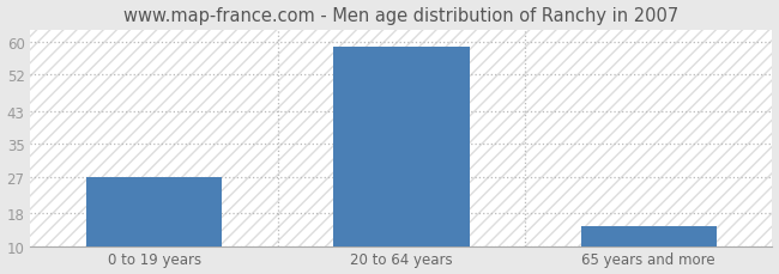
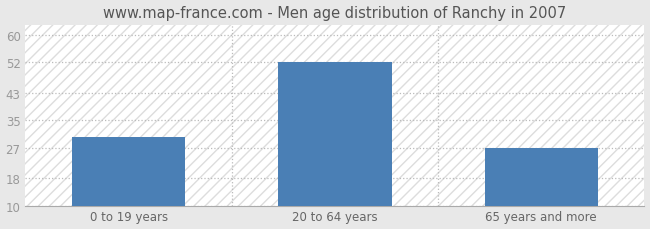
0 to 19 years: 27 -> 30
20 to 64 years: 59 -> 52
65 years and more: 15 -> 27
